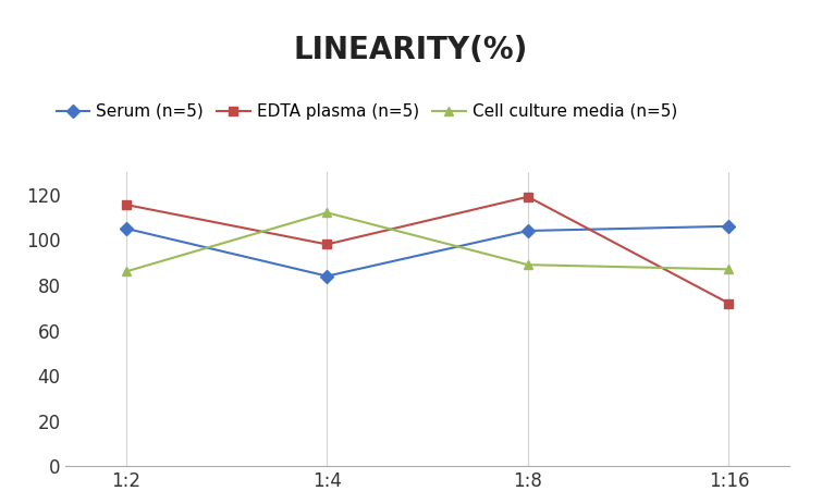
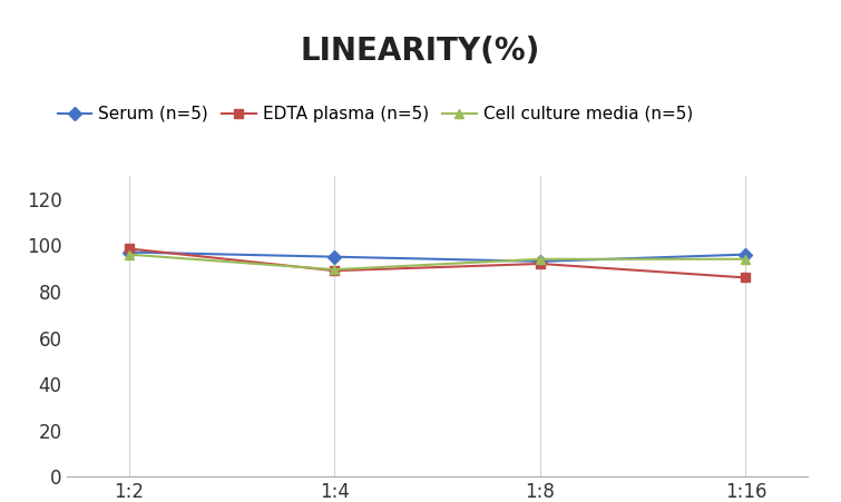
Serum (n=5)/1:2: 105 -> 97
EDTA plasma (n=5)/1:2: 115.5 -> 98.5
Cell culture media (n=5)/1:2: 86.0 -> 96.0
Serum (n=5)/1:4: 84 -> 95
EDTA plasma (n=5)/1:4: 98.0 -> 89.0
Cell culture media (n=5)/1:4: 112.0 -> 89.5
Serum (n=5)/1:8: 104 -> 93
EDTA plasma (n=5)/1:8: 119.0 -> 92.0
Cell culture media (n=5)/1:8: 89.0 -> 94.0
Serum (n=5)/1:16: 106 -> 96
EDTA plasma (n=5)/1:16: 72.0 -> 86.0
Cell culture media (n=5)/1:16: 87.0 -> 94.0
